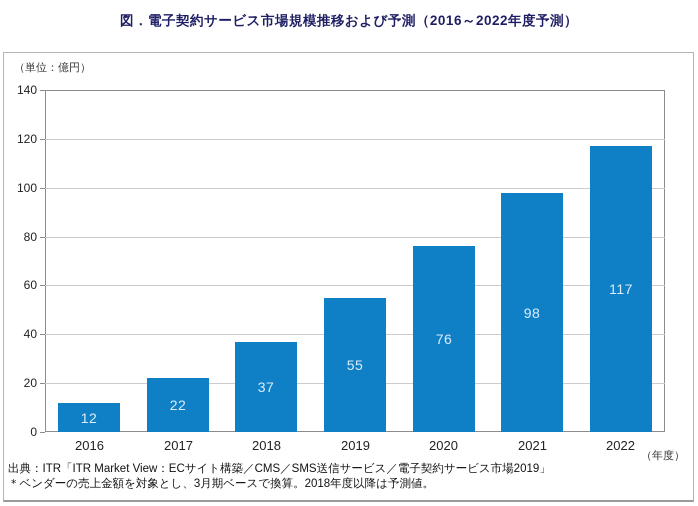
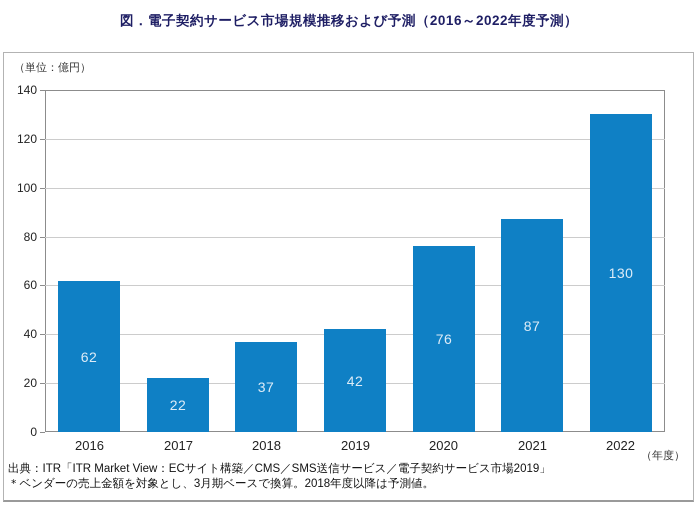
2016: 12 -> 62
2019: 55 -> 42
2021: 98 -> 87
2022: 117 -> 130
